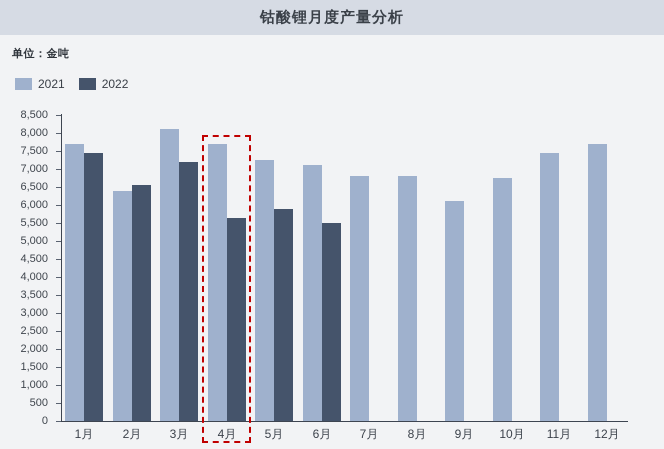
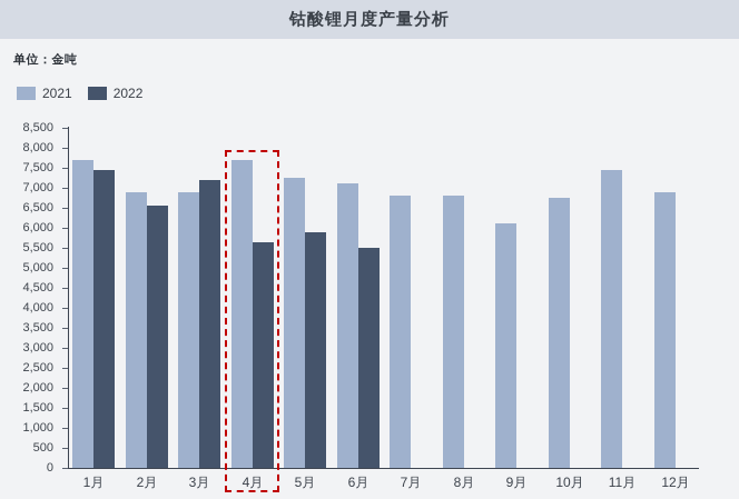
2021/2月: 6400 -> 6900
2021/3月: 8100 -> 6900
2021/12月: 7700 -> 6900
